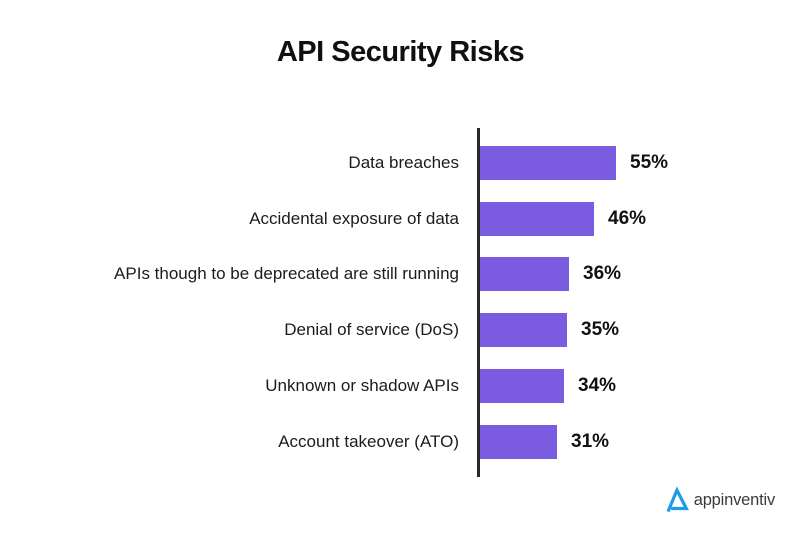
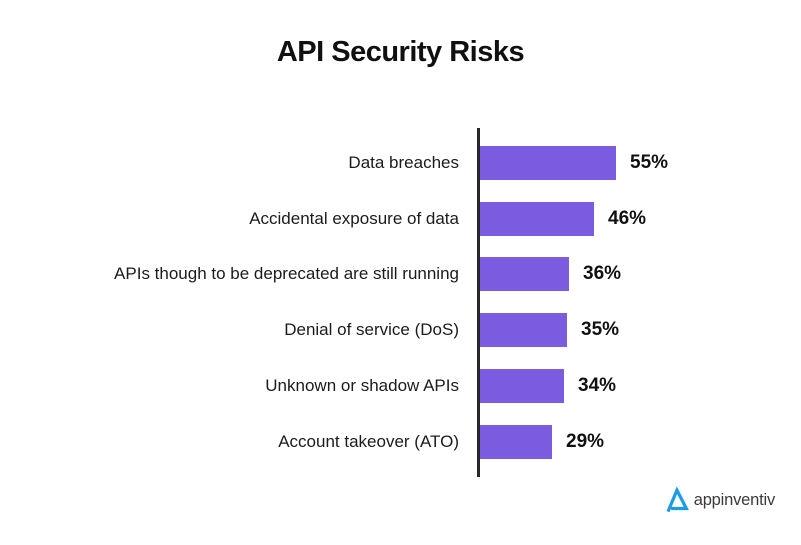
Account takeover (ATO): 31% -> 29%
